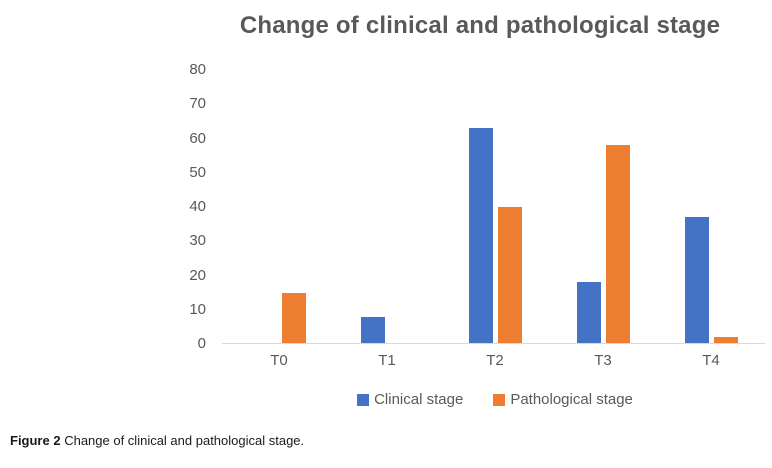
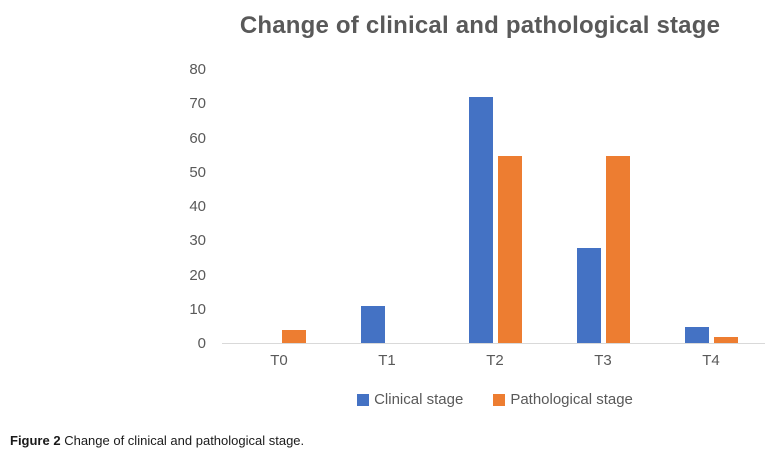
Pathological stage/T0: 15 -> 4
Clinical stage/T1: 8 -> 11
Clinical stage/T2: 63 -> 72
Pathological stage/T2: 40 -> 55
Clinical stage/T3: 18 -> 28
Pathological stage/T3: 58 -> 55
Clinical stage/T4: 37 -> 5
